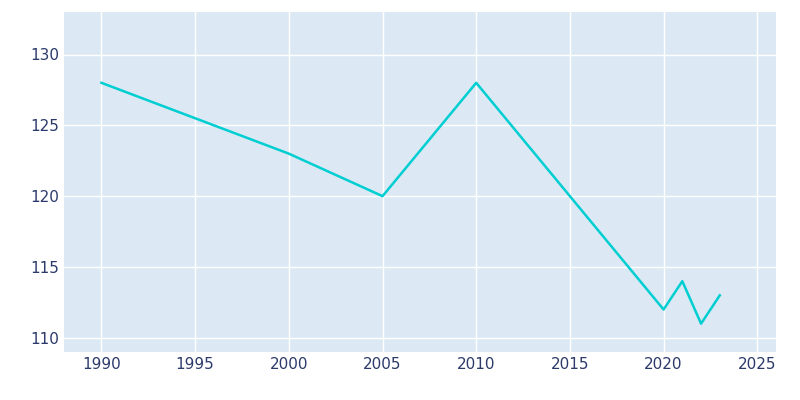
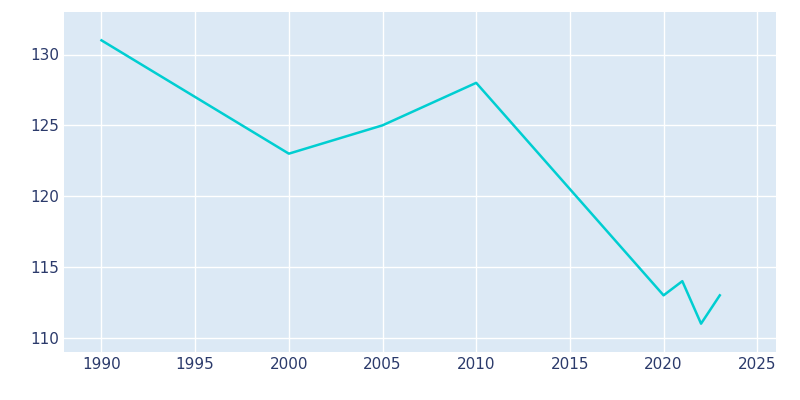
1990: 128 -> 131
2005: 120 -> 125
2020: 112 -> 113
